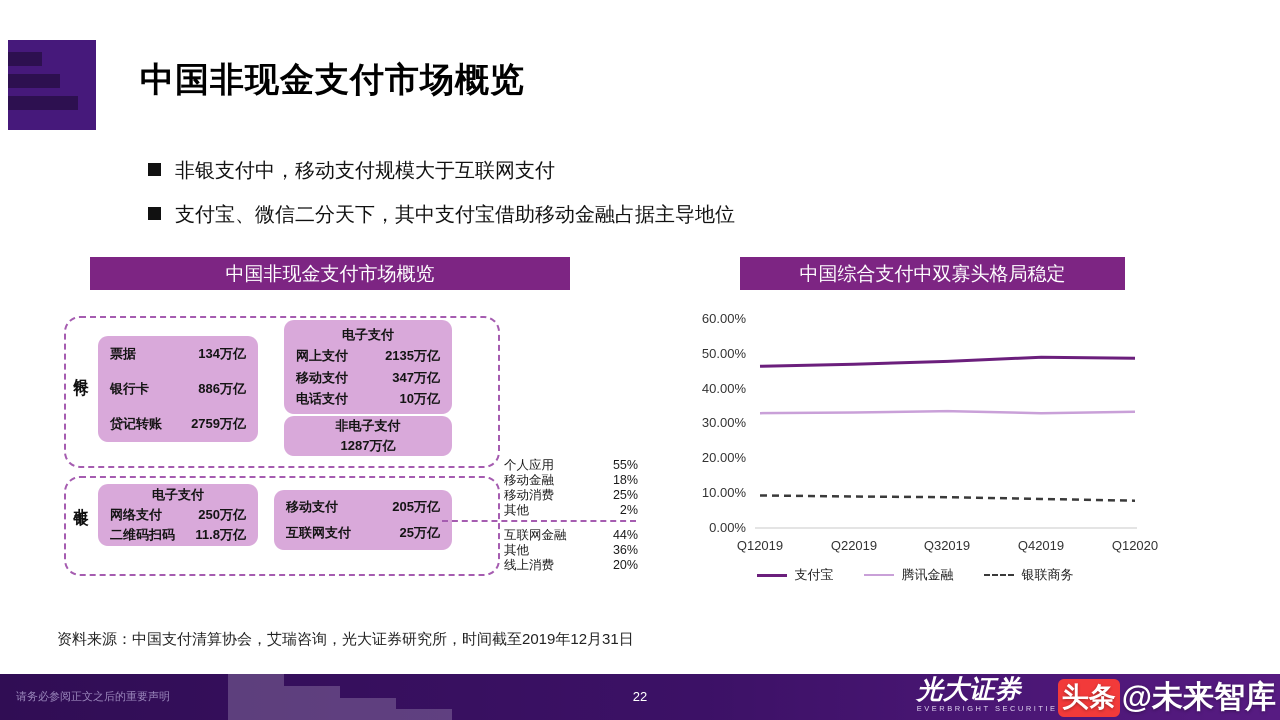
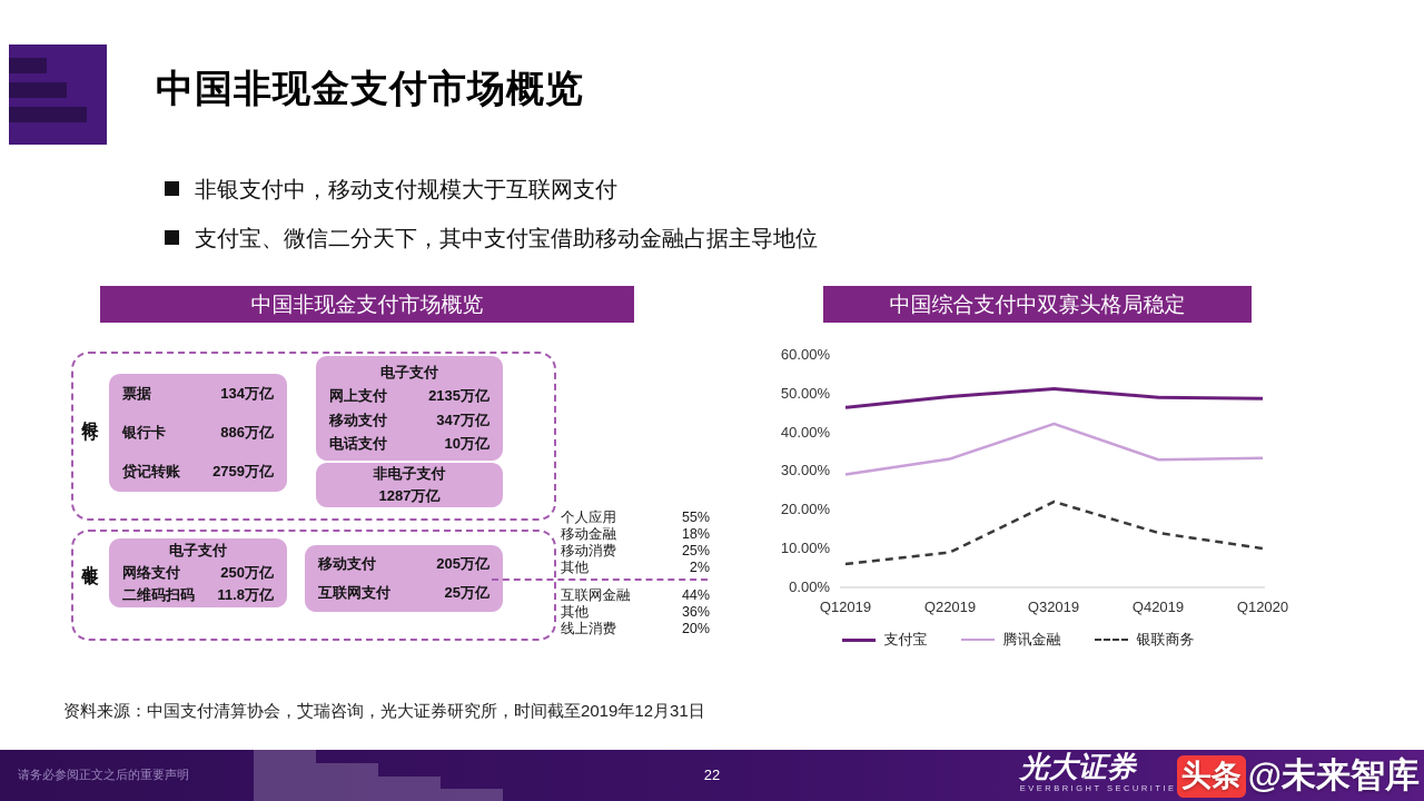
腾讯金融/Q12019: 33% -> 29%
银联商务/Q12019: 9% -> 6%
支付宝/Q22019: 47% -> 49%
支付宝/Q32019: 48% -> 51%
腾讯金融/Q32019: 33% -> 42%
银联商务/Q32019: 9% -> 22%
银联商务/Q42019: 8% -> 14%
银联商务/Q12020: 8% -> 10%
